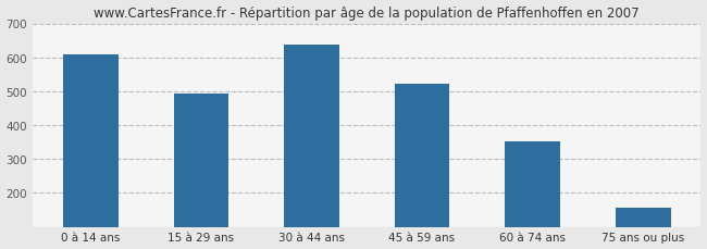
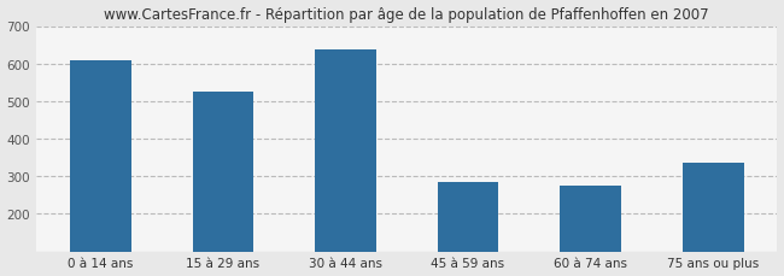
15 à 29 ans: 492 -> 525
45 à 59 ans: 522 -> 285
60 à 74 ans: 352 -> 275
75 ans ou plus: 157 -> 335
